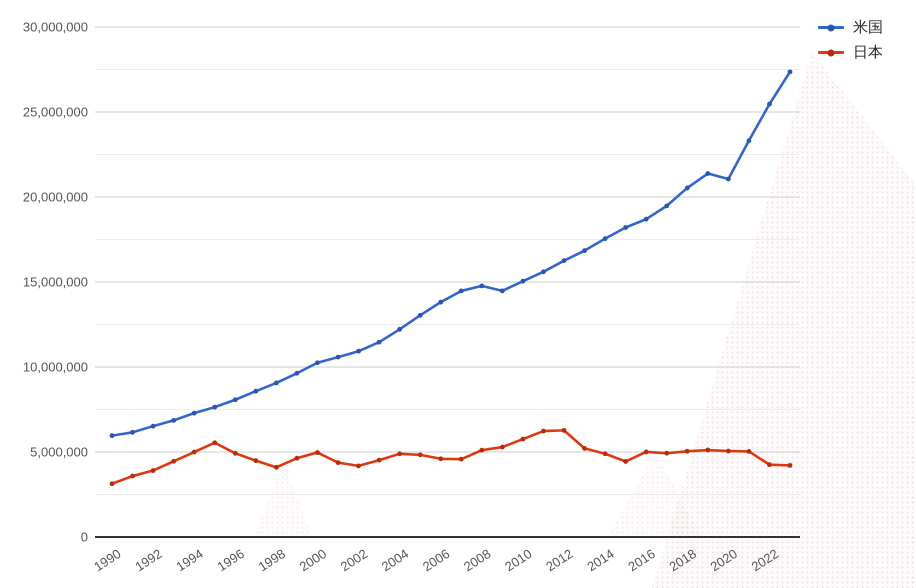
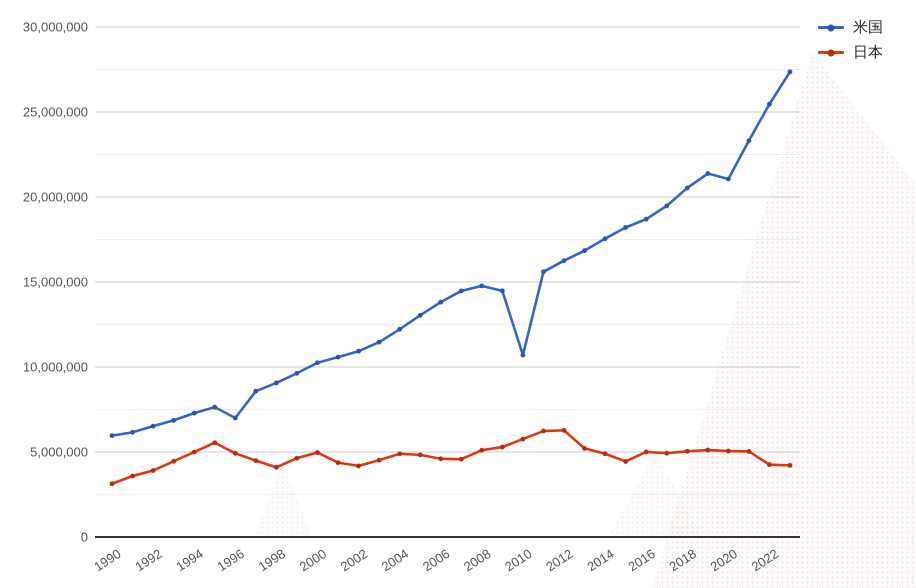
米国/1996: 8100000 -> 7000000
米国/2010: 15000000 -> 10700000
